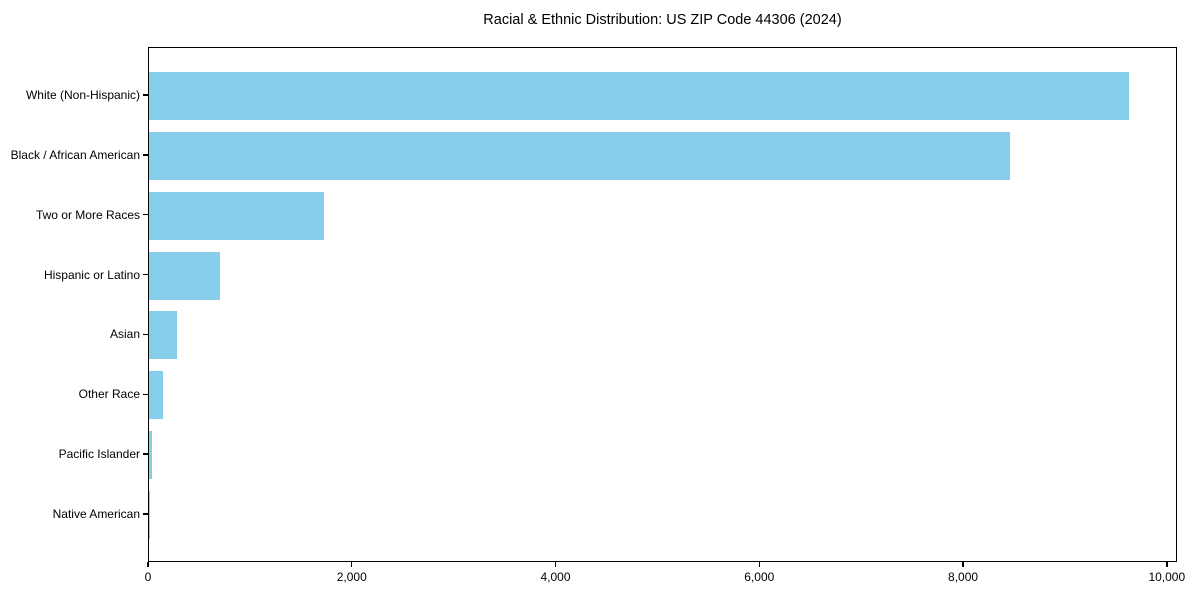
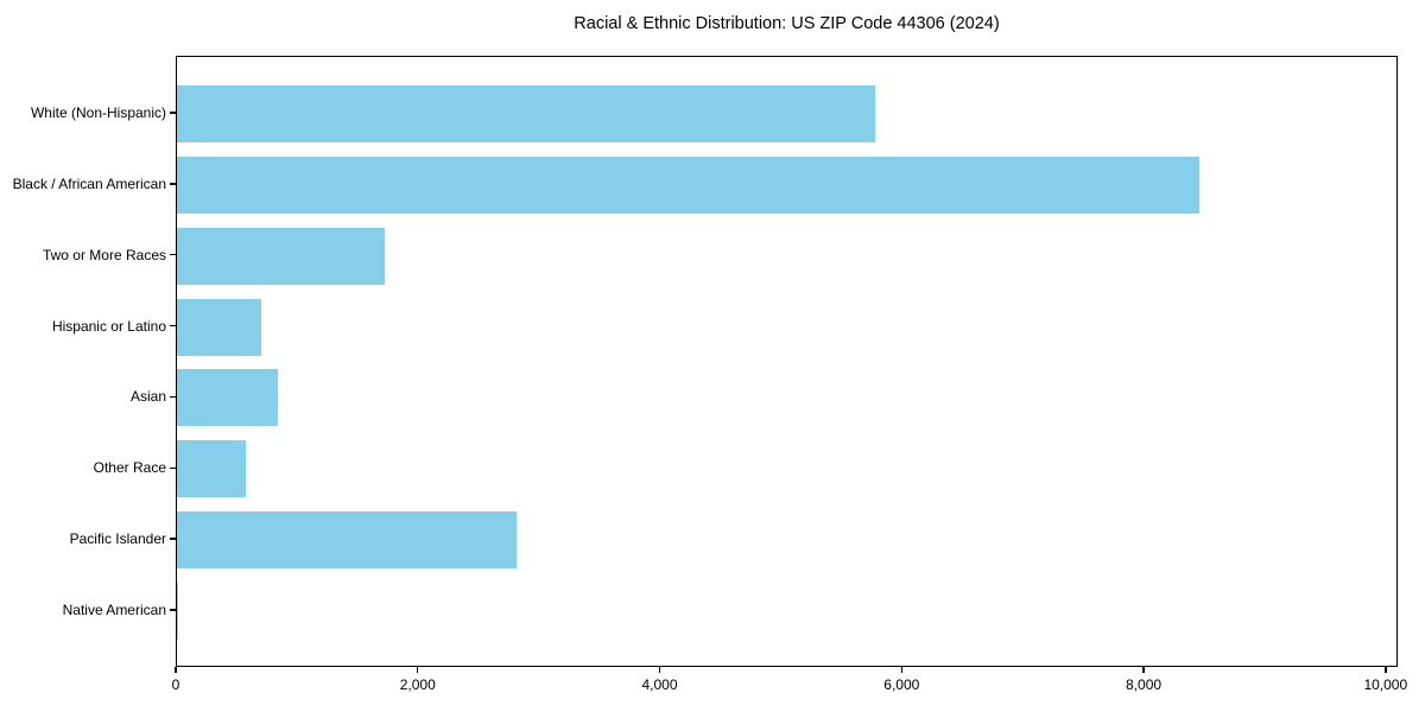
White (Non-Hispanic): 9620 -> 5770
Asian: 280 -> 830
Other Race: 140 -> 570
Pacific Islander: 30 -> 2810
